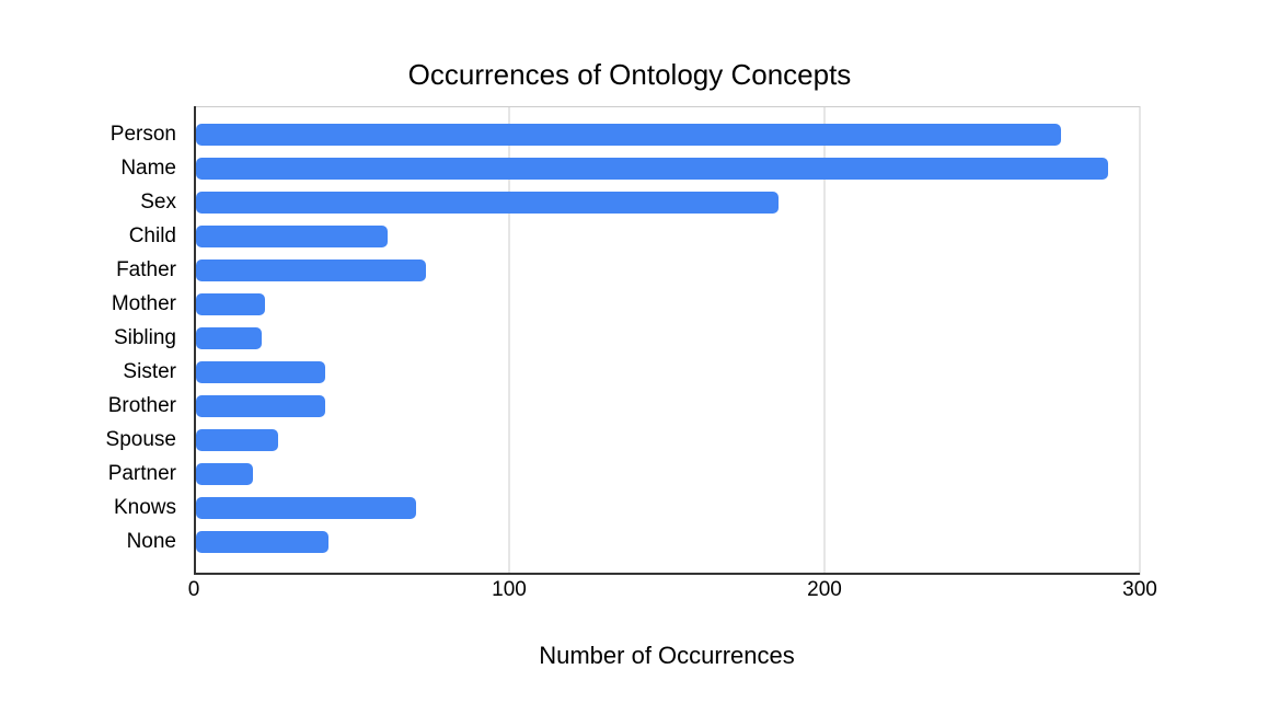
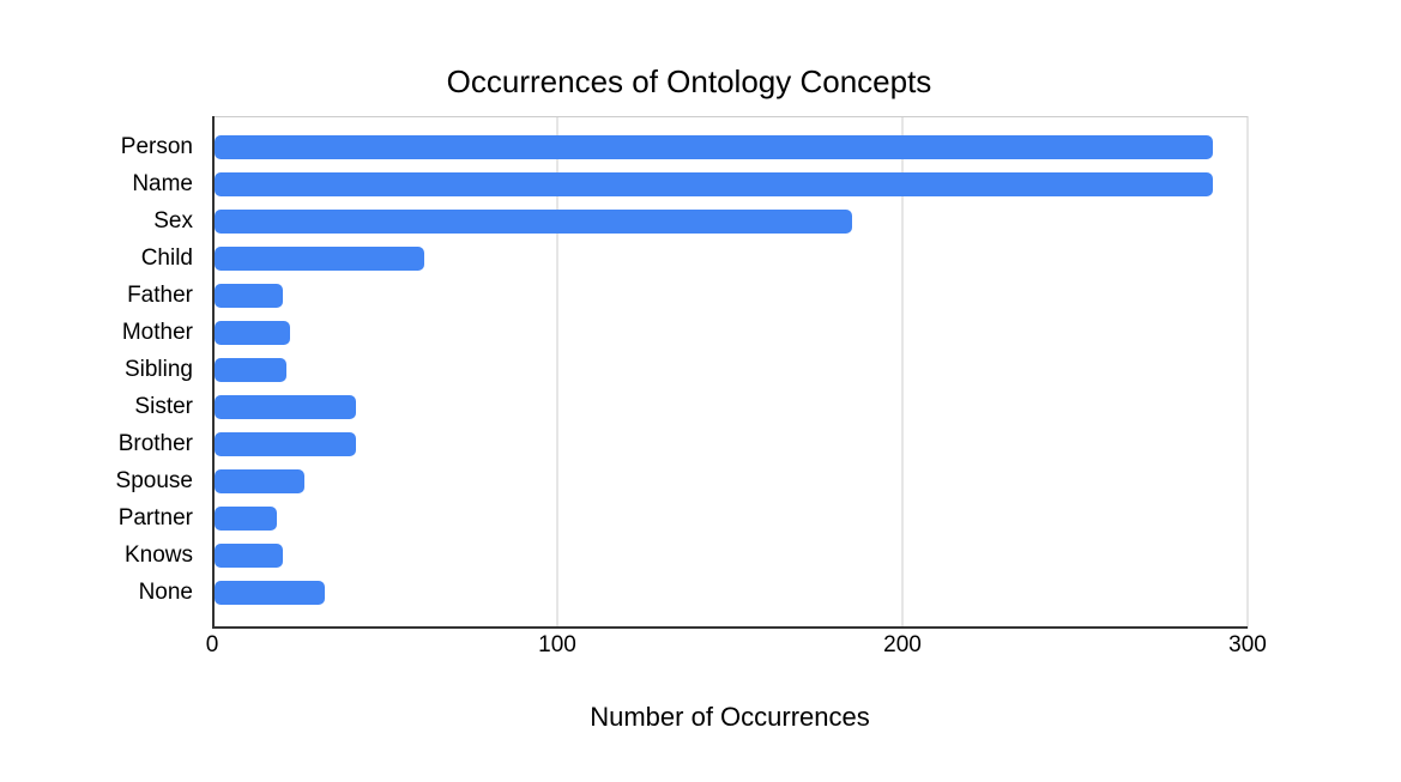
Person: 275 -> 290
Father: 73 -> 20
Knows: 70 -> 20
None: 42 -> 32
